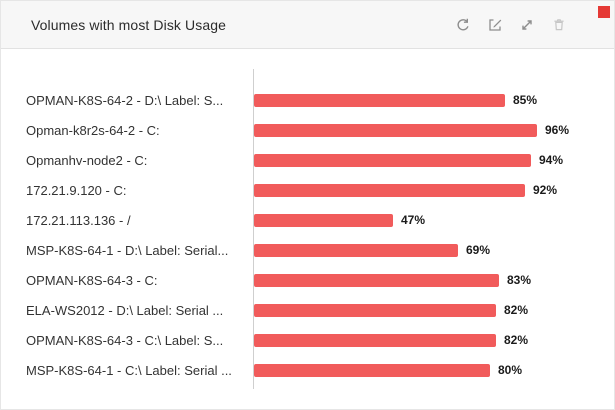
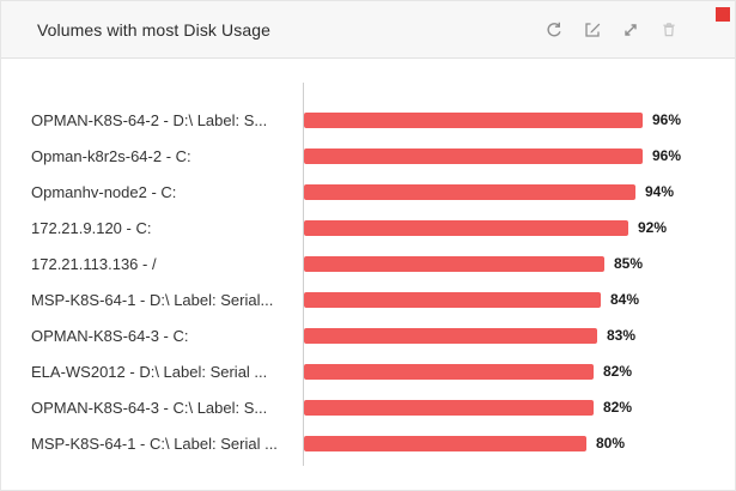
OPMAN-K8S-64-2 - D:\ Label: S...: 85% -> 96%
172.21.113.136 - /: 47% -> 85%
MSP-K8S-64-1 - D:\ Label: Serial...: 69% -> 84%
